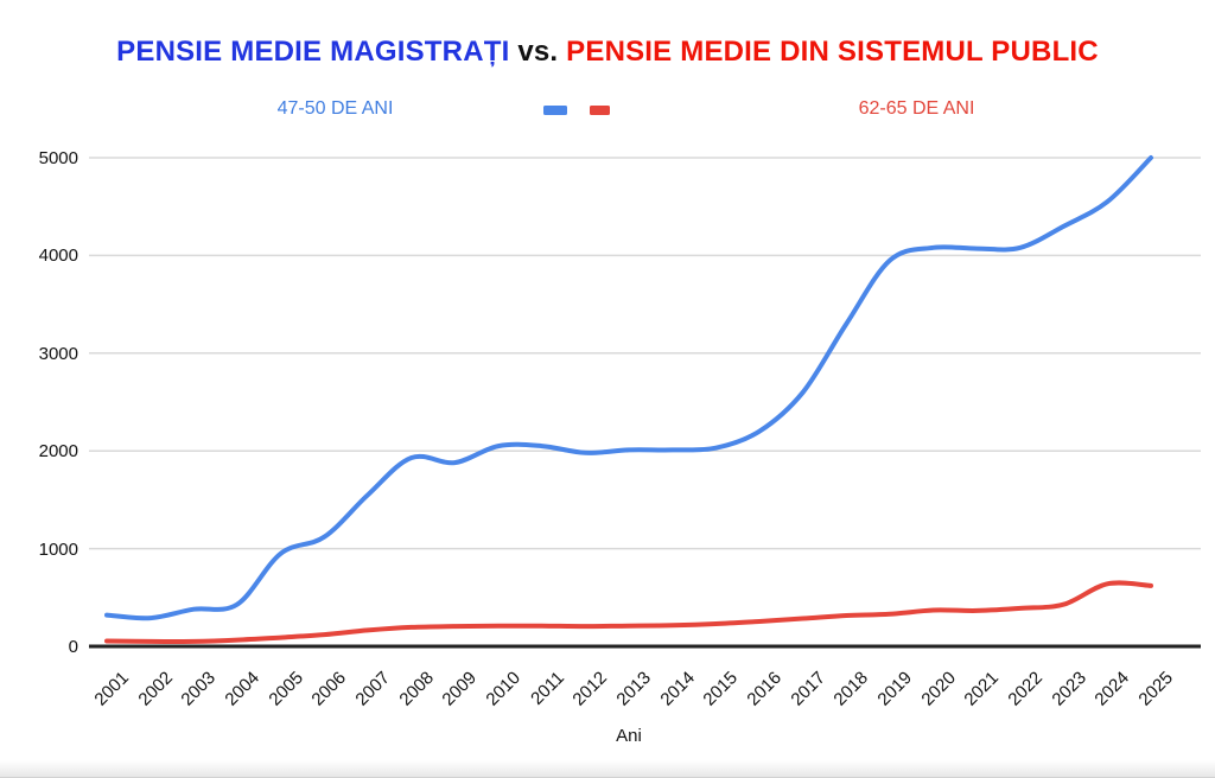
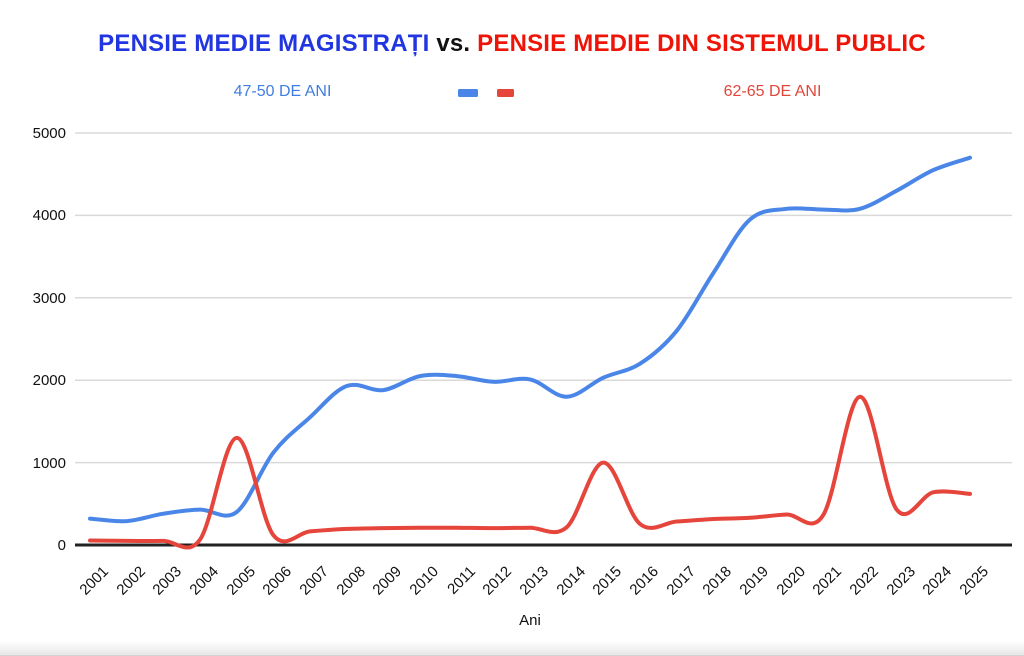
47-50 DE ANI/2005: 1000 -> 400
62-65 DE ANI/2005: 100 -> 1300
47-50 DE ANI/2014: 2000 -> 1800
62-65 DE ANI/2015: 200 -> 1000
62-65 DE ANI/2022: 400 -> 1800
47-50 DE ANI/2025: 5000 -> 4700
